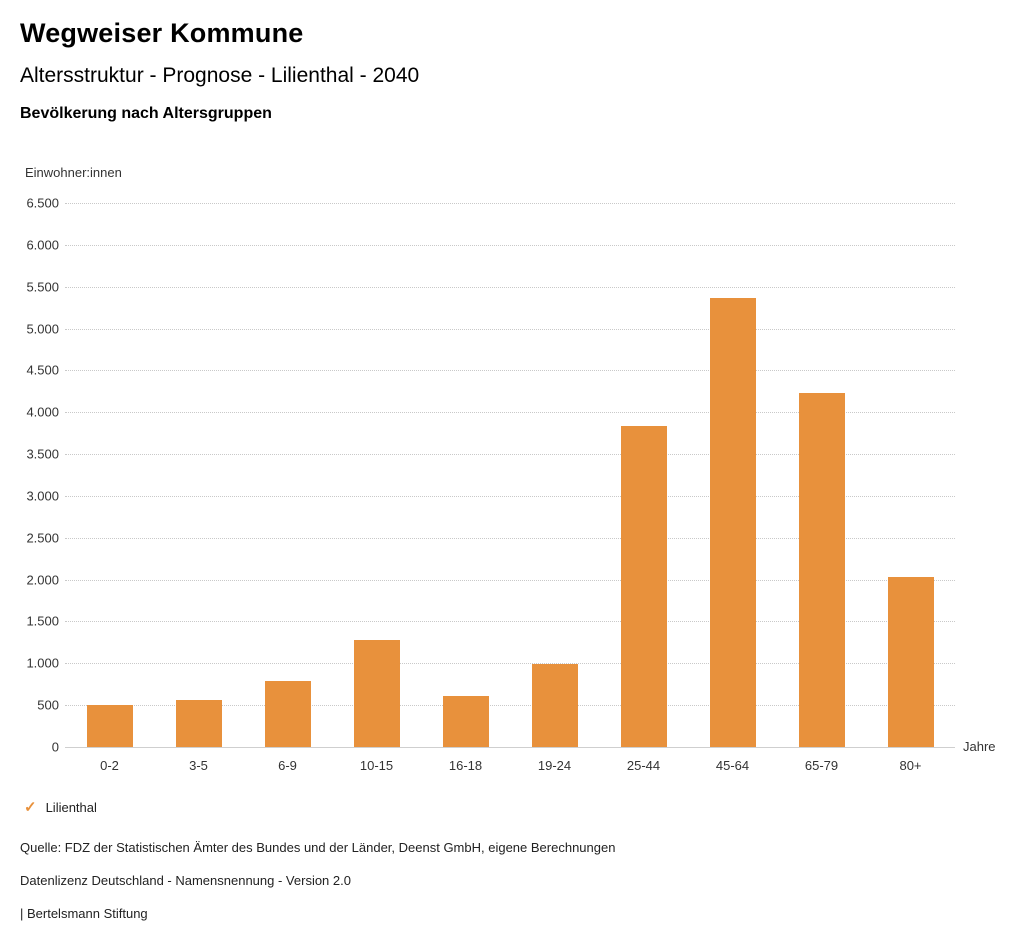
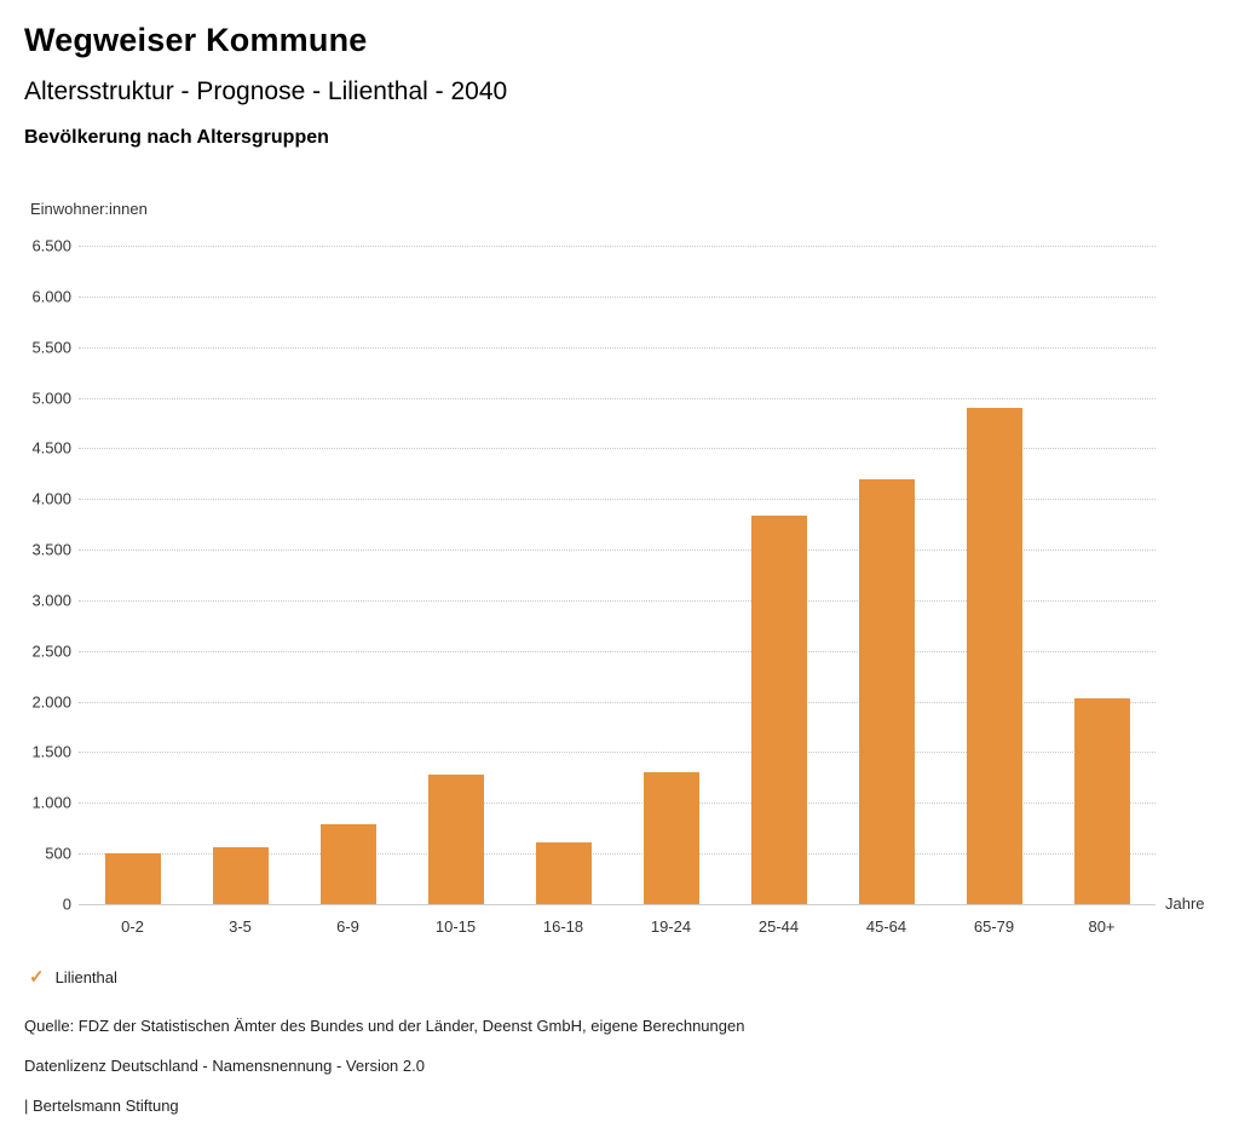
19-24: 1000 -> 1300
45-64: 5400 -> 4200
65-79: 4200 -> 4900
